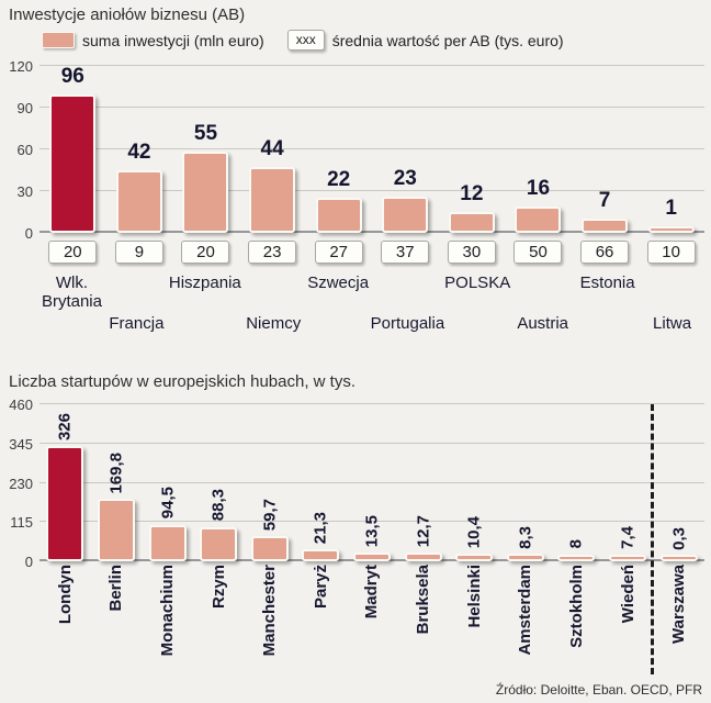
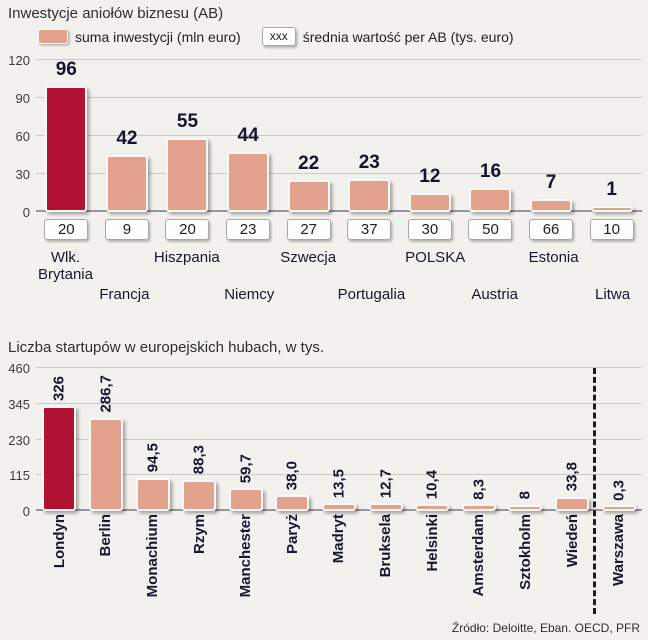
Liczba startupów w europejskich hubach, w tys./Berlin: 169,8 -> 286,7
Liczba startupów w europejskich hubach, w tys./Paryż: 21,3 -> 38,0
Liczba startupów w europejskich hubach, w tys./Wiedeń: 7,4 -> 33,8
